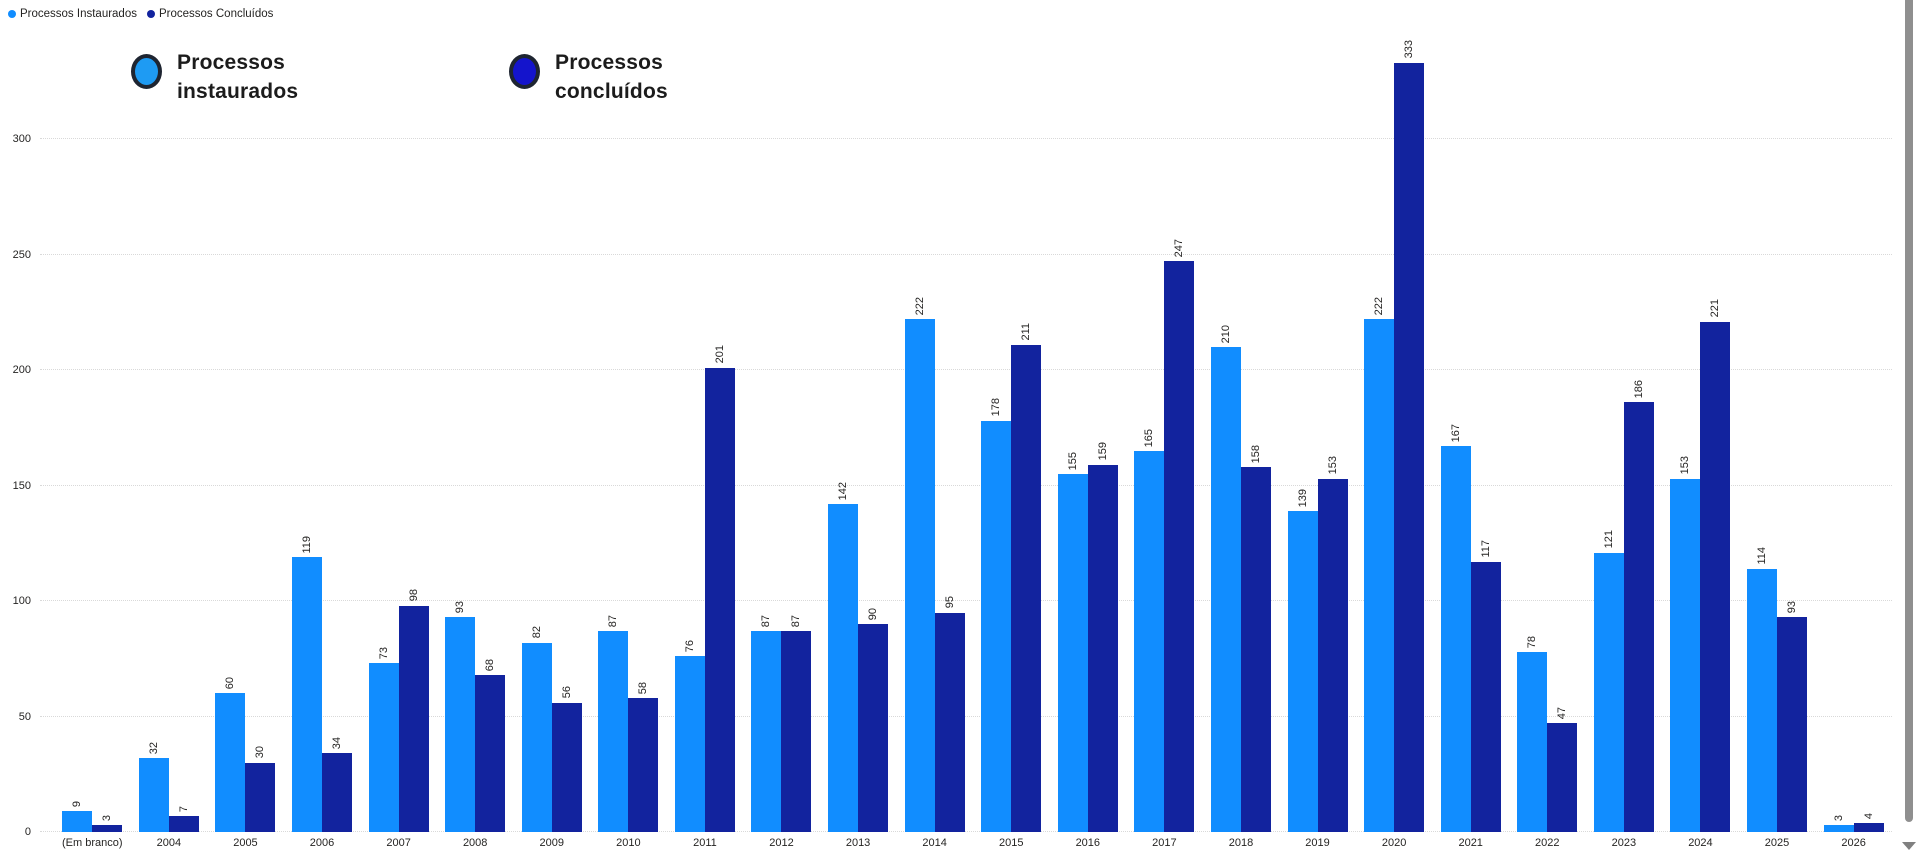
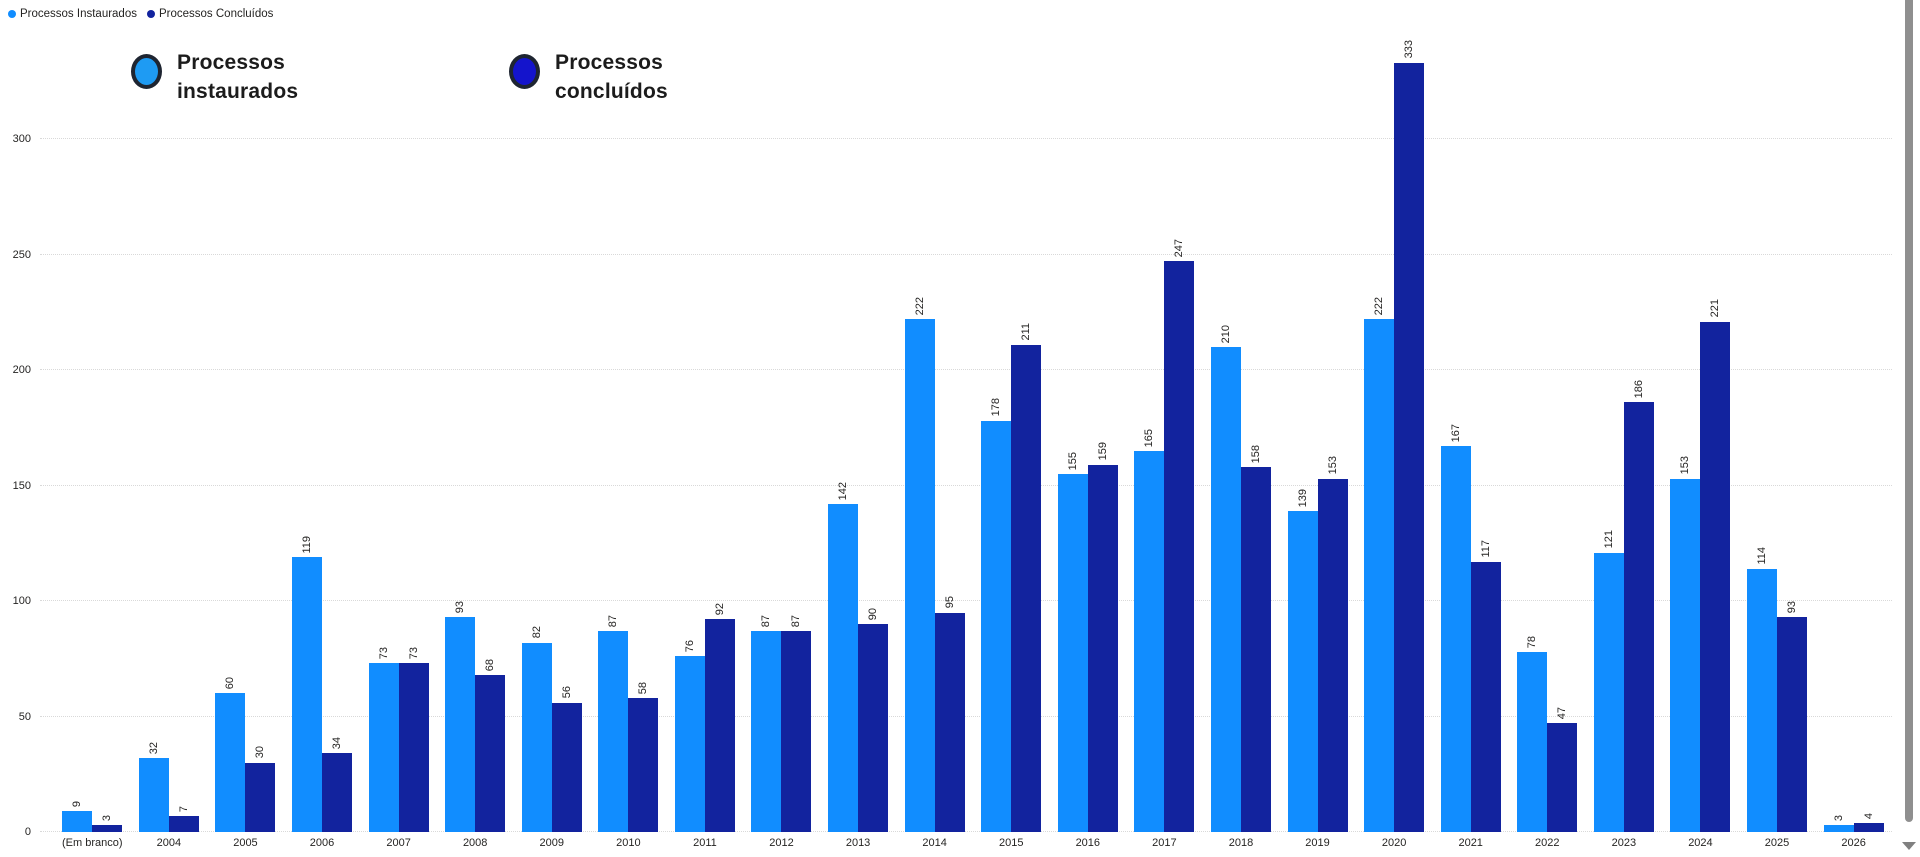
Processos Concluídos/2007: 98 -> 73
Processos Concluídos/2011: 201 -> 92
